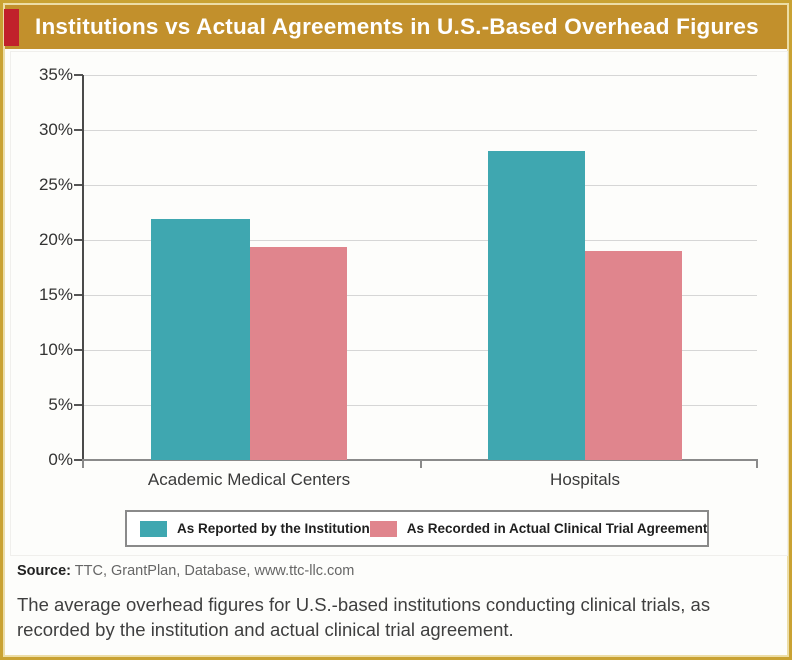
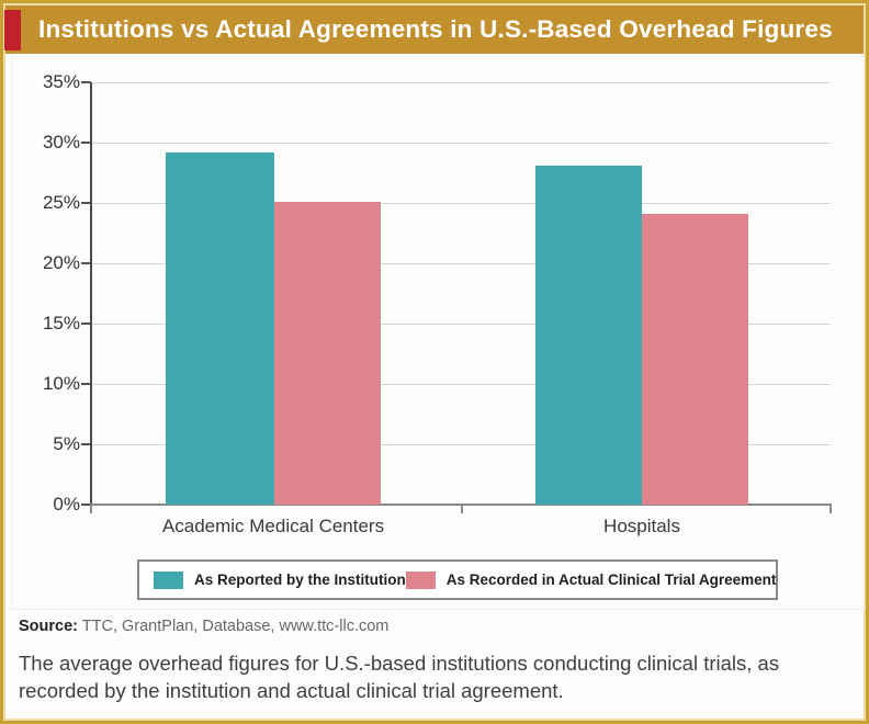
As Reported by the Institution/Academic Medical Centers: 21.9% -> 29.2%
As Recorded in Actual Clinical Trial Agreement/Academic Medical Centers: 19.4% -> 25.1%
As Recorded in Actual Clinical Trial Agreement/Hospitals: 19.0% -> 24.1%
